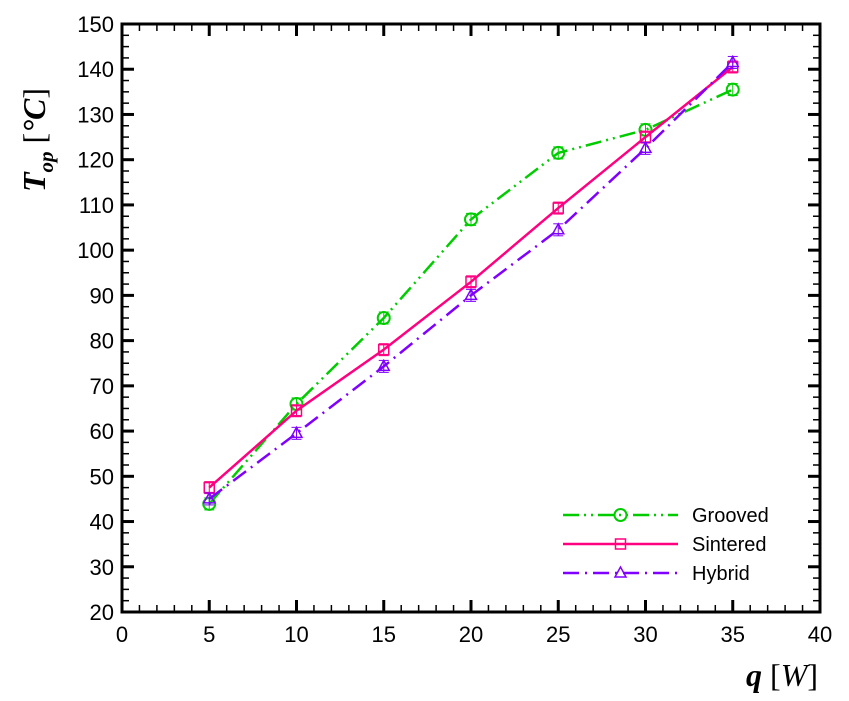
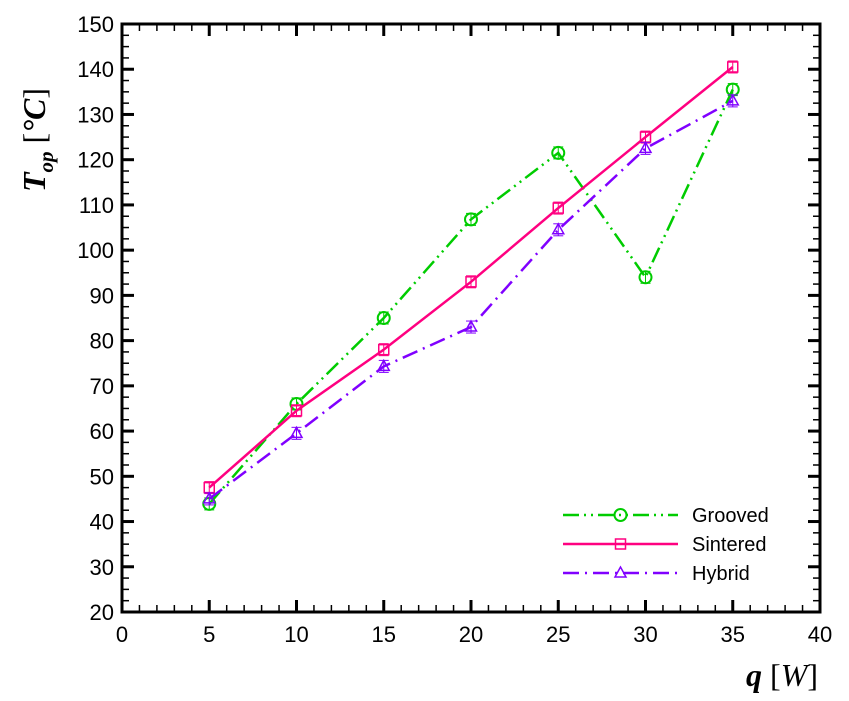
Hybrid/20: 90 -> 83
Grooved/30: 127 -> 94
Hybrid/35: 142 -> 133
